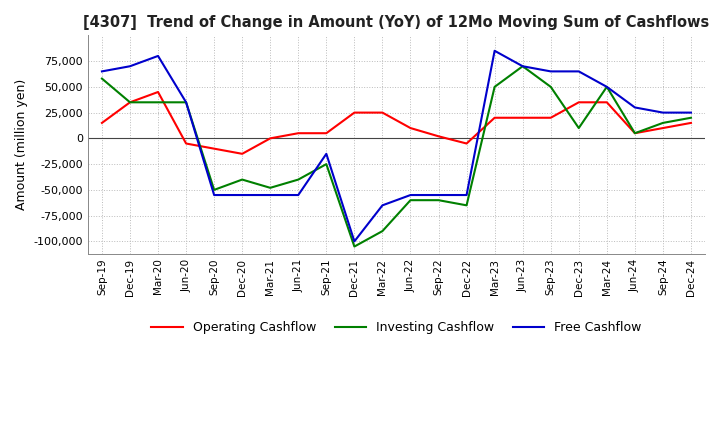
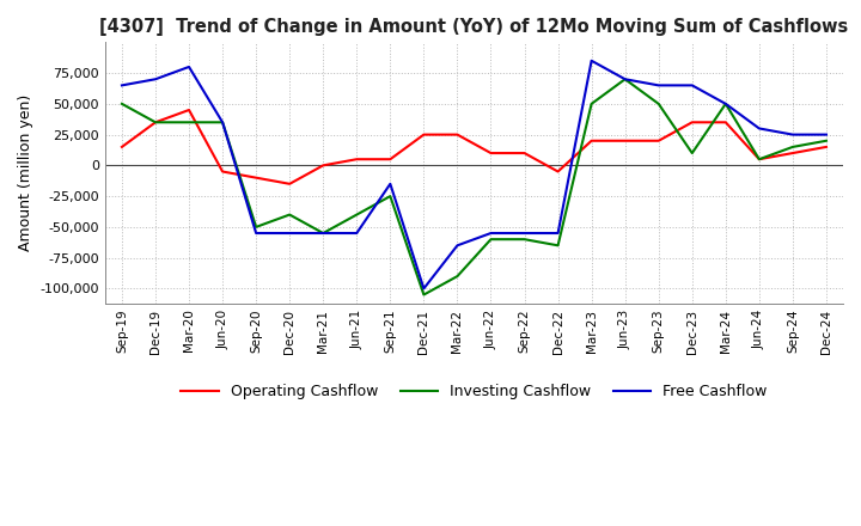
Investing Cashflow/Sep-19: 58,000 -> 50,000
Investing Cashflow/Mar-21: -48,000 -> -55,000
Operating Cashflow/Sep-22: 2,000 -> 10,000
